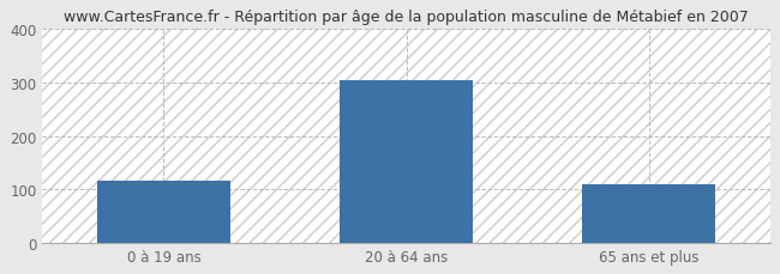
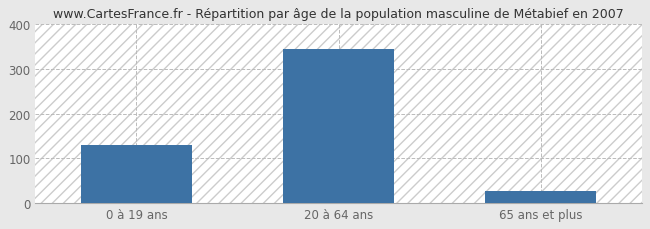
0 à 19 ans: 115 -> 130
20 à 64 ans: 305 -> 345
65 ans et plus: 110 -> 27
